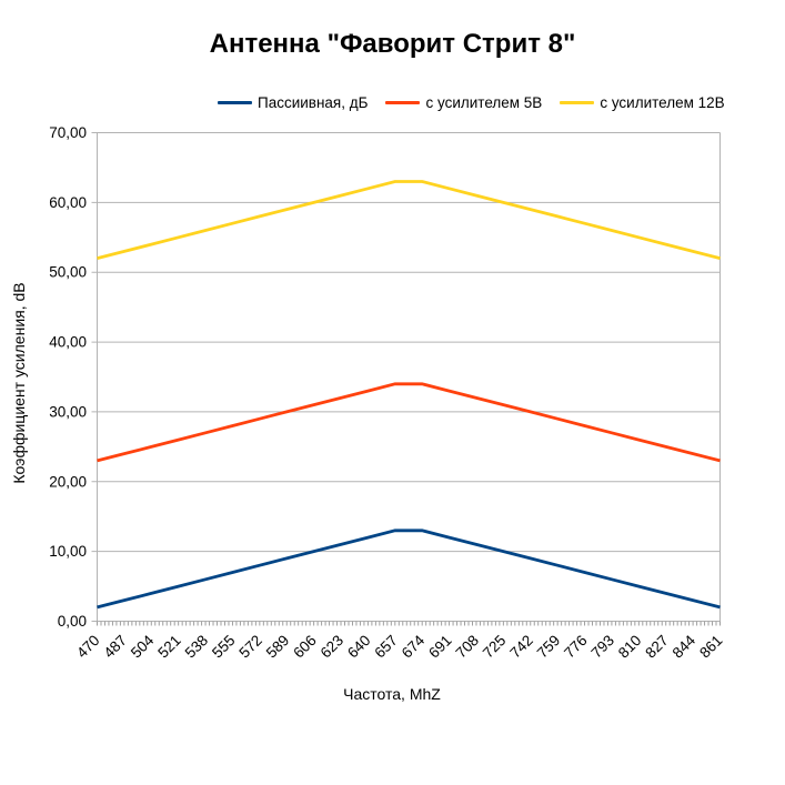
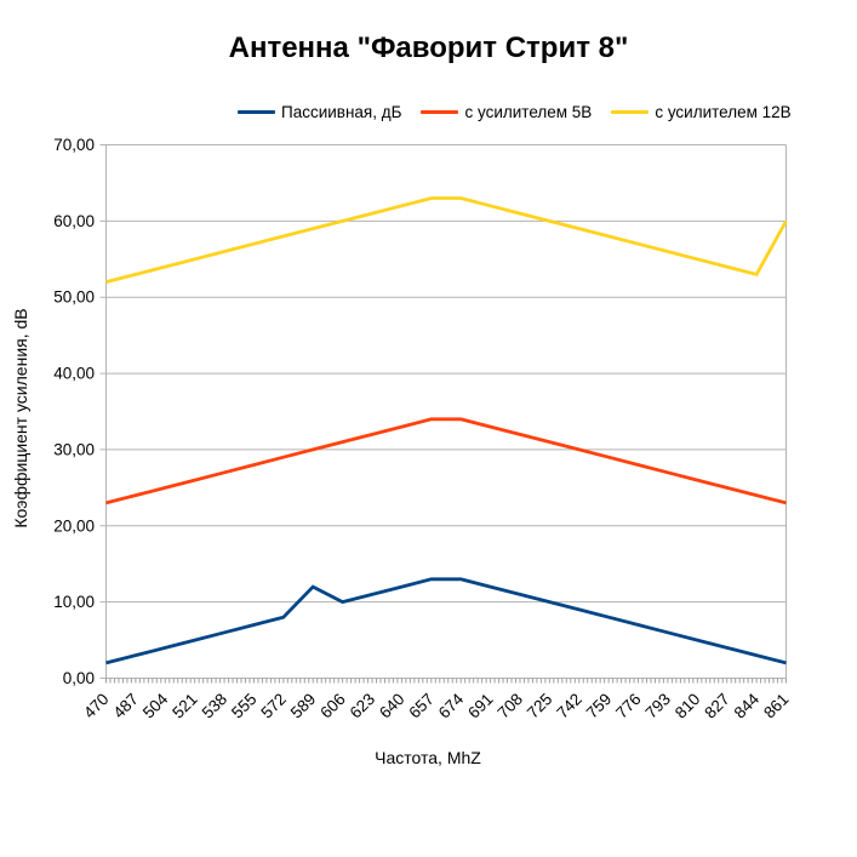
Пассиивная, дБ/589: 9 -> 12
с усилителем 12В/861: 52 -> 60
